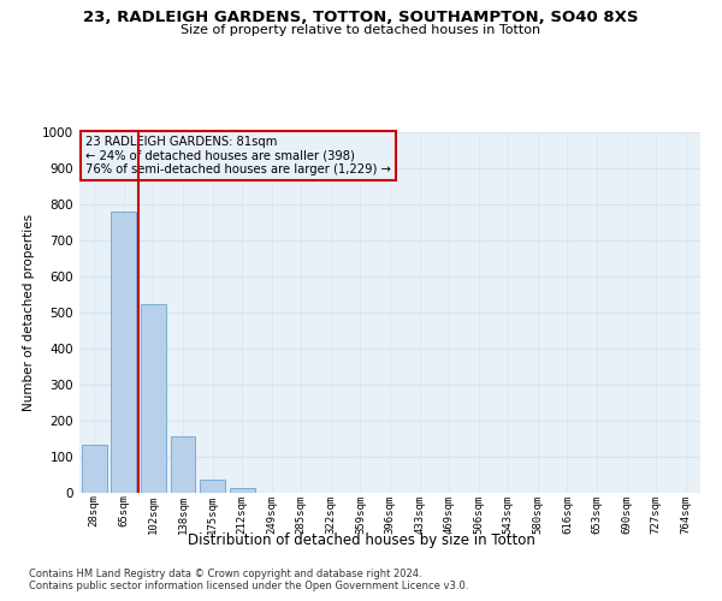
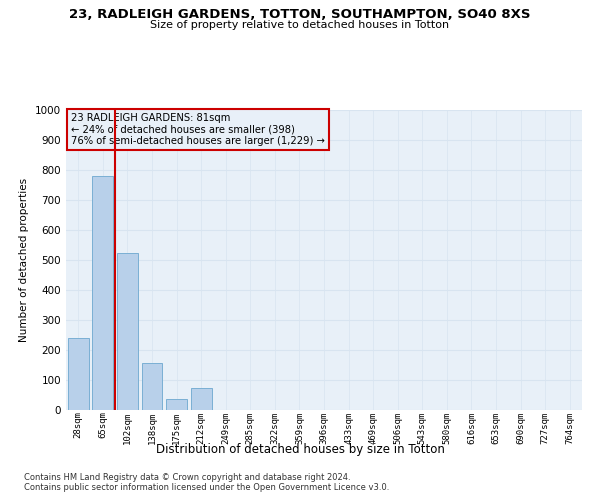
28sqm: 133 -> 240
212sqm: 14 -> 75
